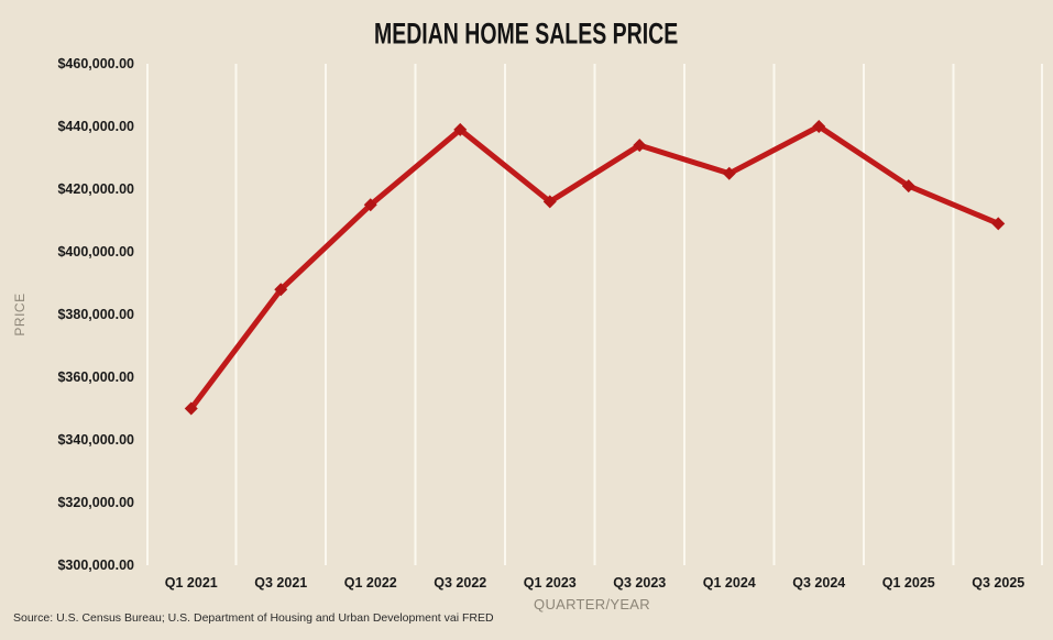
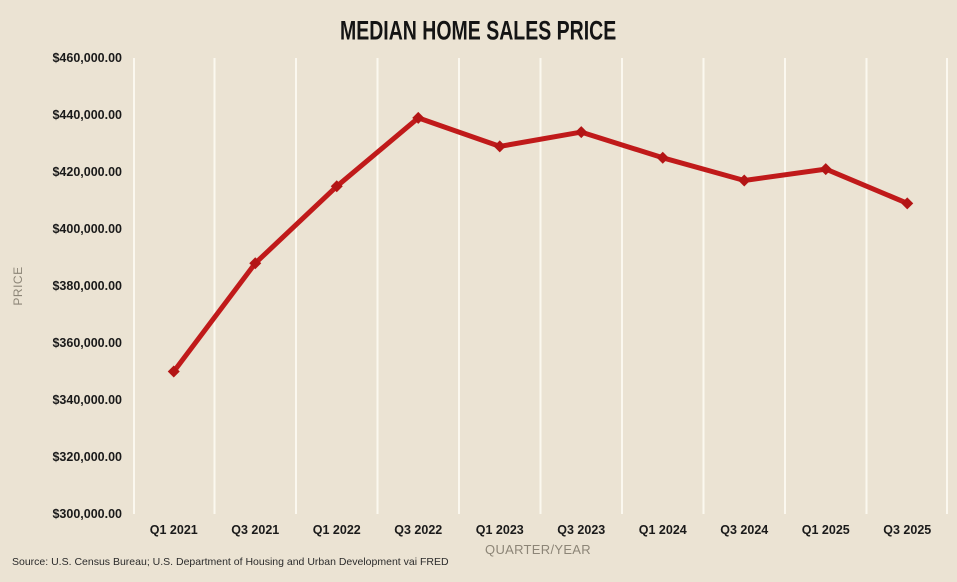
Q1 2023: $416000 -> $429000
Q3 2024: $440000 -> $417000
